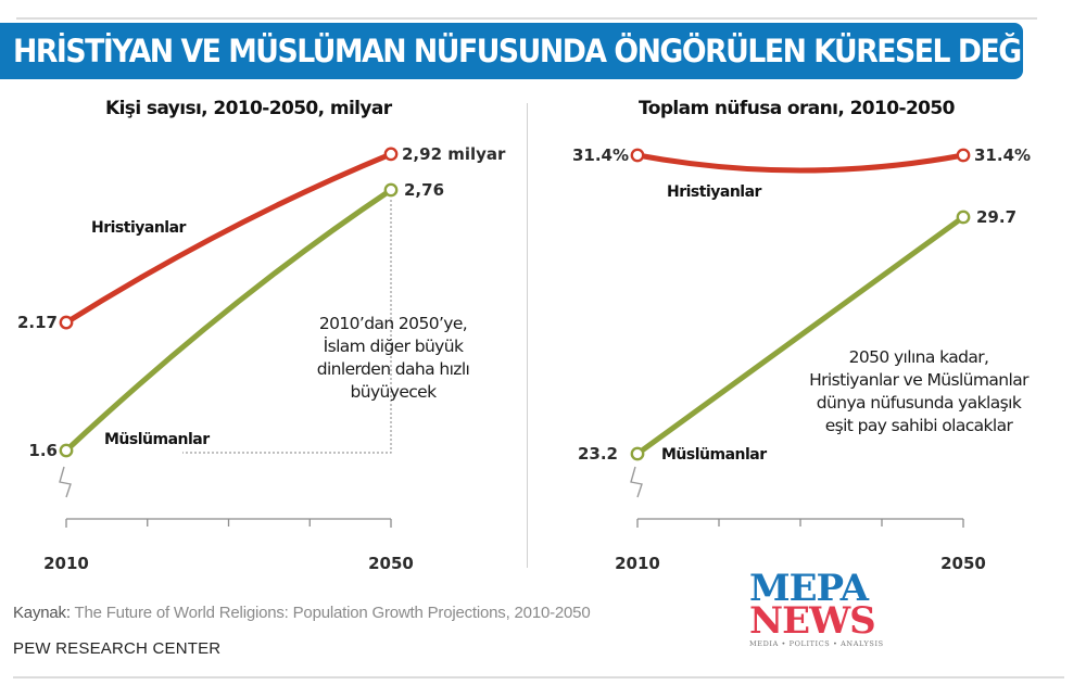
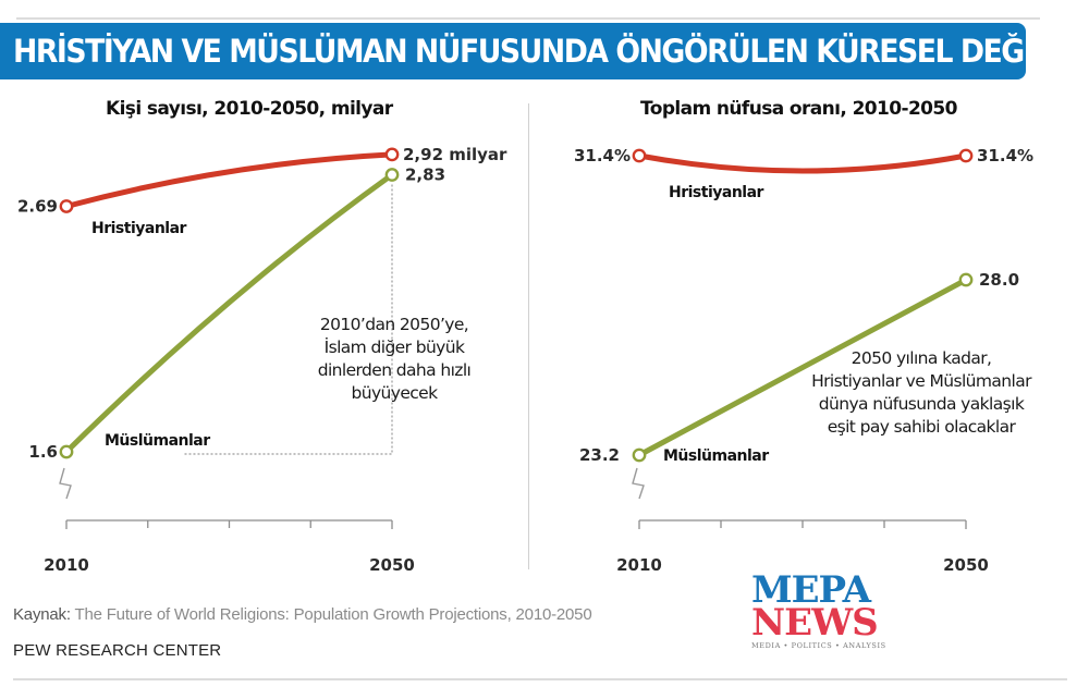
Kişi sayısı, 2010-2050, milyar/Hristiyanlar/2010: 2.17 -> 2.69
Kişi sayısı, 2010-2050, milyar/Müslümanlar/2050: 2,76 -> 2,83
Toplam nüfusa oranı, 2010-2050/Müslümanlar/2050: 29.7 -> 28.0
